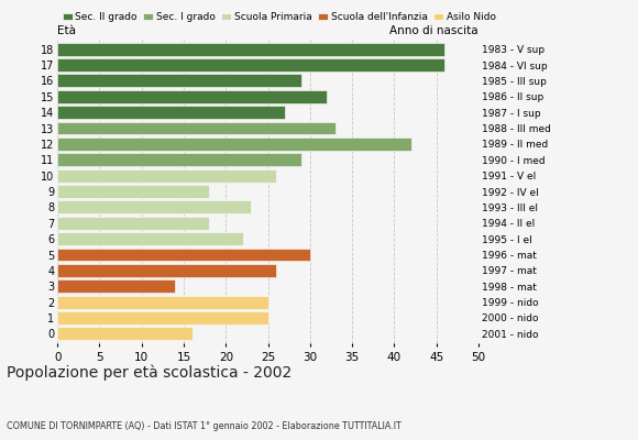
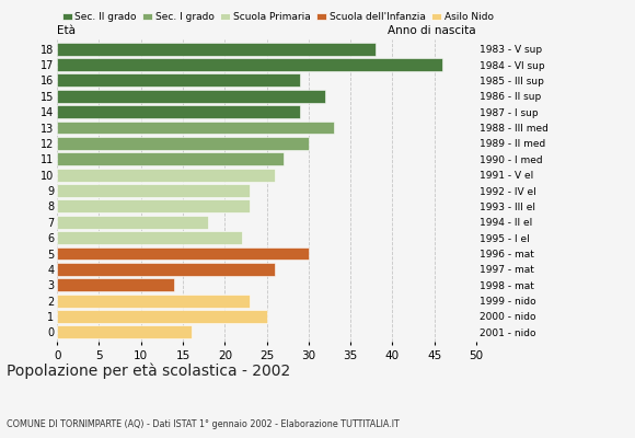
18: 46 -> 38
14: 27 -> 29
12: 42 -> 30
11: 29 -> 27
9: 18 -> 23
2: 25 -> 23
